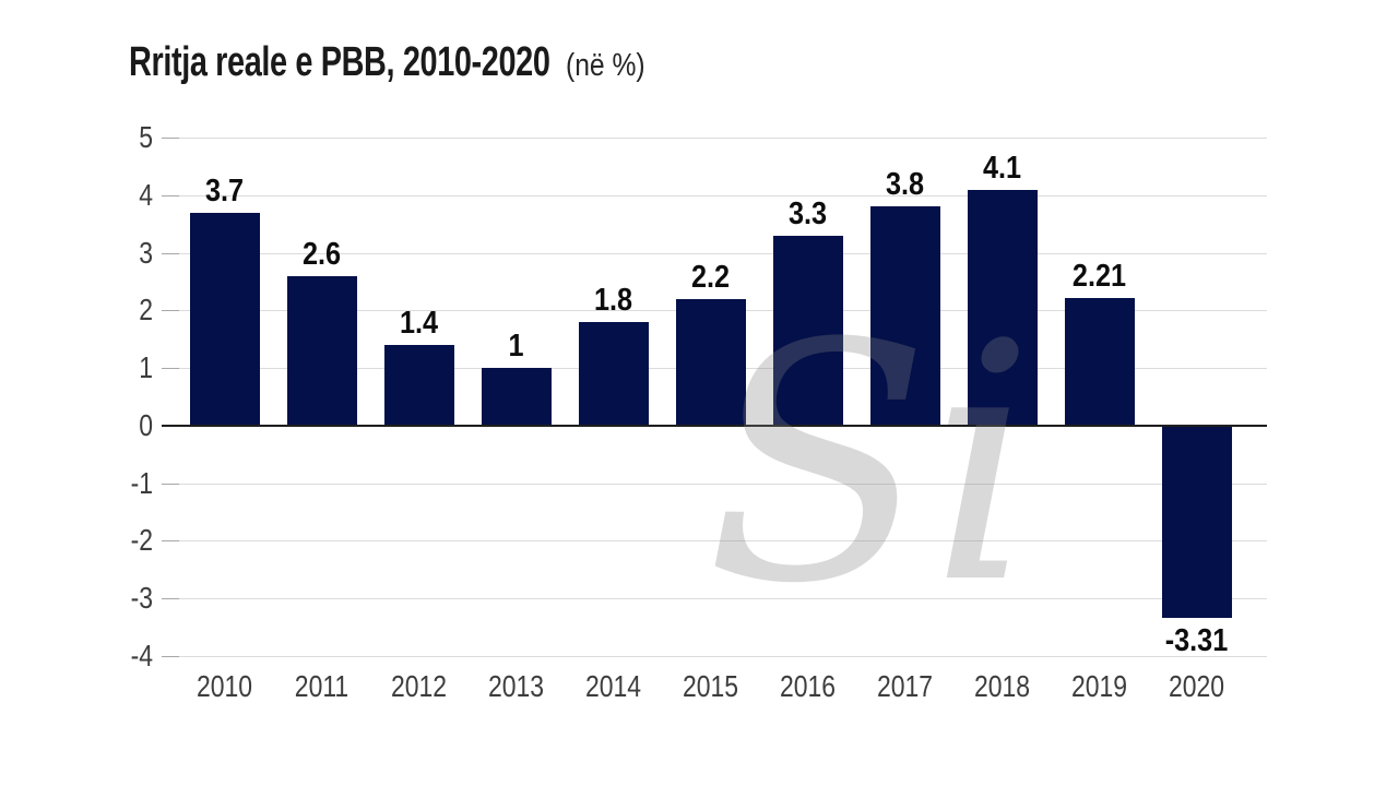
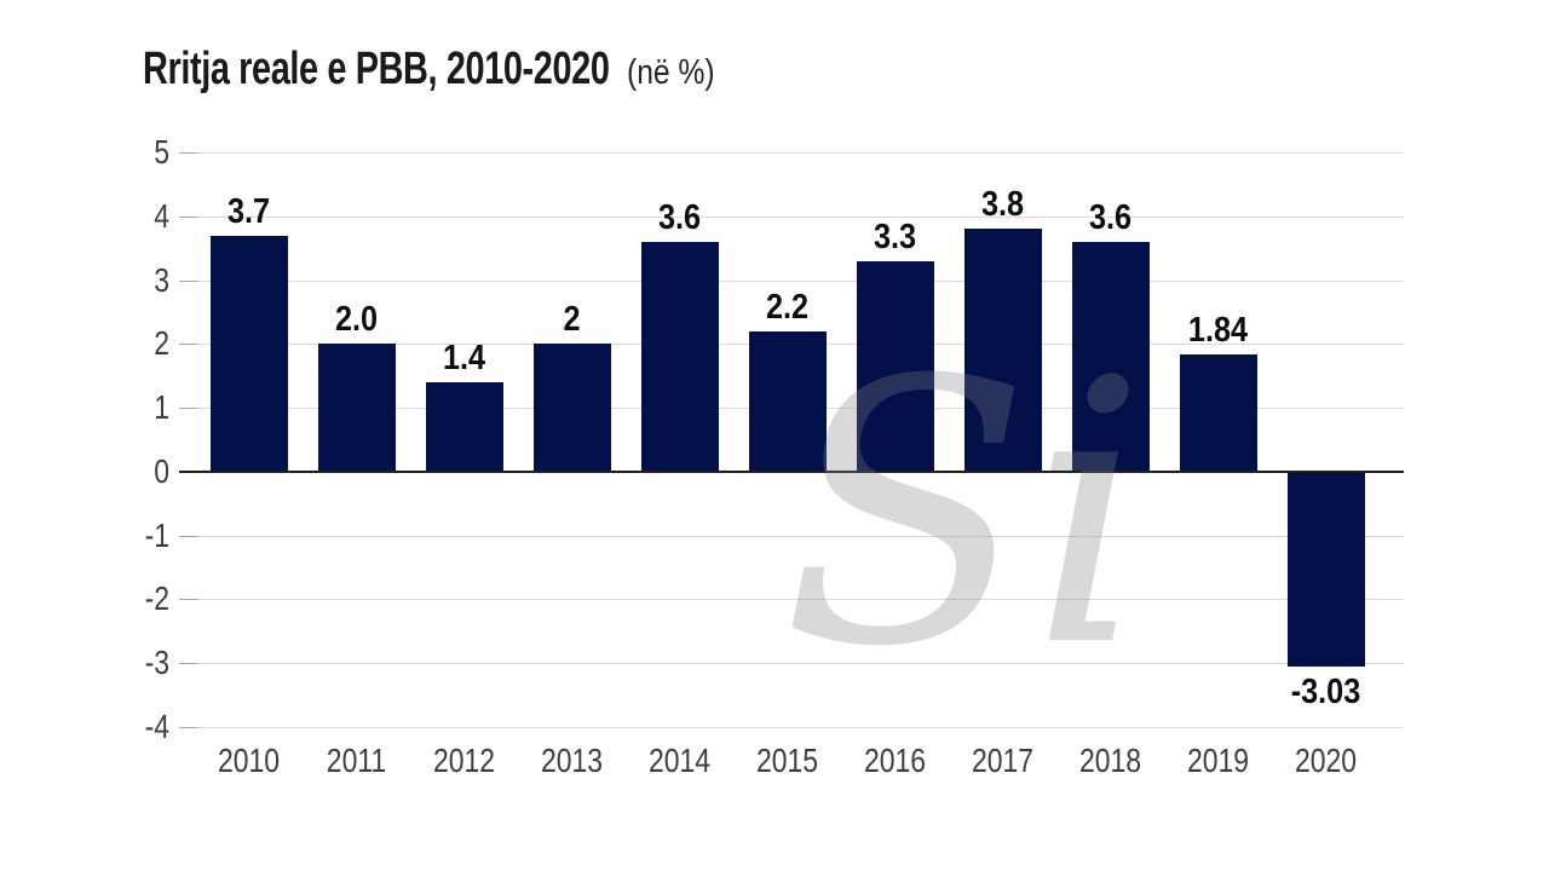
2011: 2.6 -> 2.0
2013: 1 -> 2
2014: 1.8 -> 3.6
2018: 4.1 -> 3.6
2019: 2.21 -> 1.84
2020: -3.31 -> -3.03
